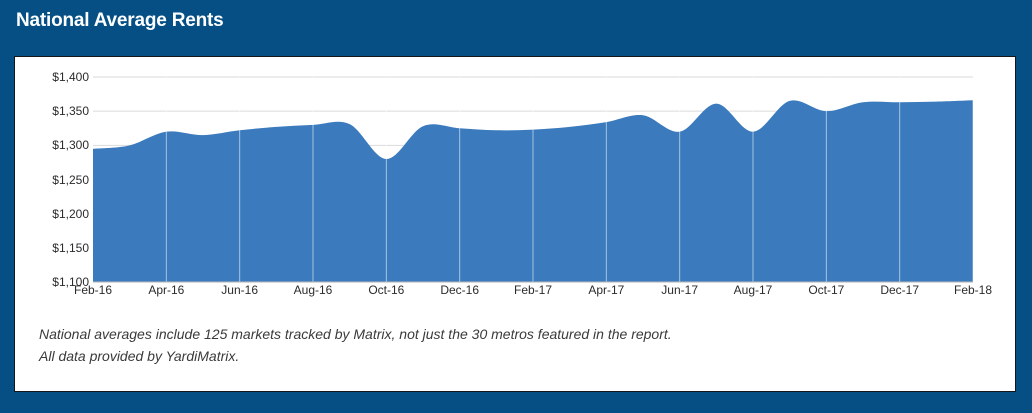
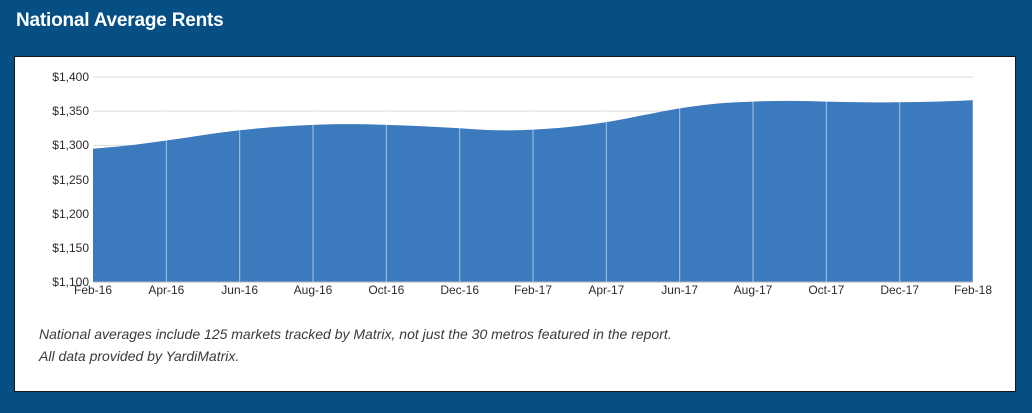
Apr-16: $1320 -> $1310
Oct-16: $1280 -> $1330
Jun-17: $1320 -> $1350
Aug-17: $1320 -> $1360
Oct-17: $1350 -> $1360
